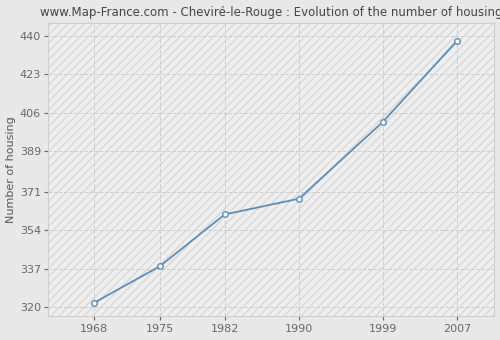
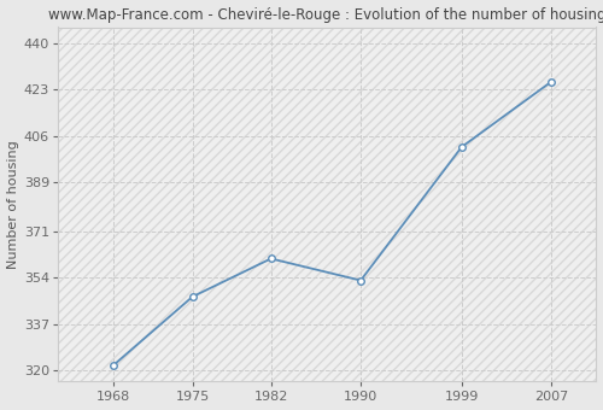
1975: 338 -> 347
1990: 368 -> 353
2007: 438 -> 426
